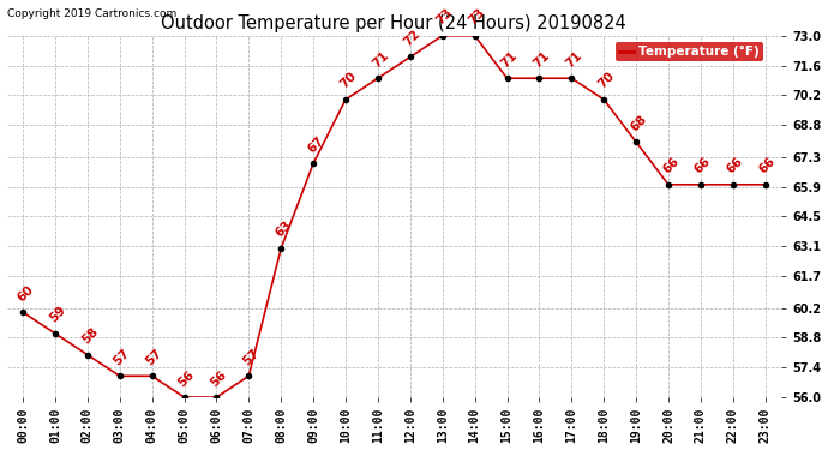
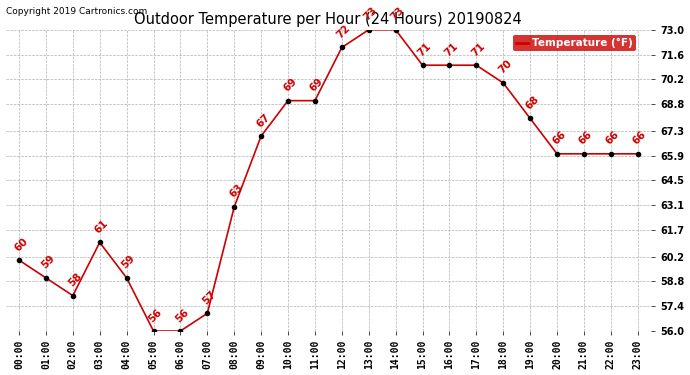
03:00: 57 -> 61
04:00: 57 -> 59
10:00: 70 -> 69
11:00: 71 -> 69
